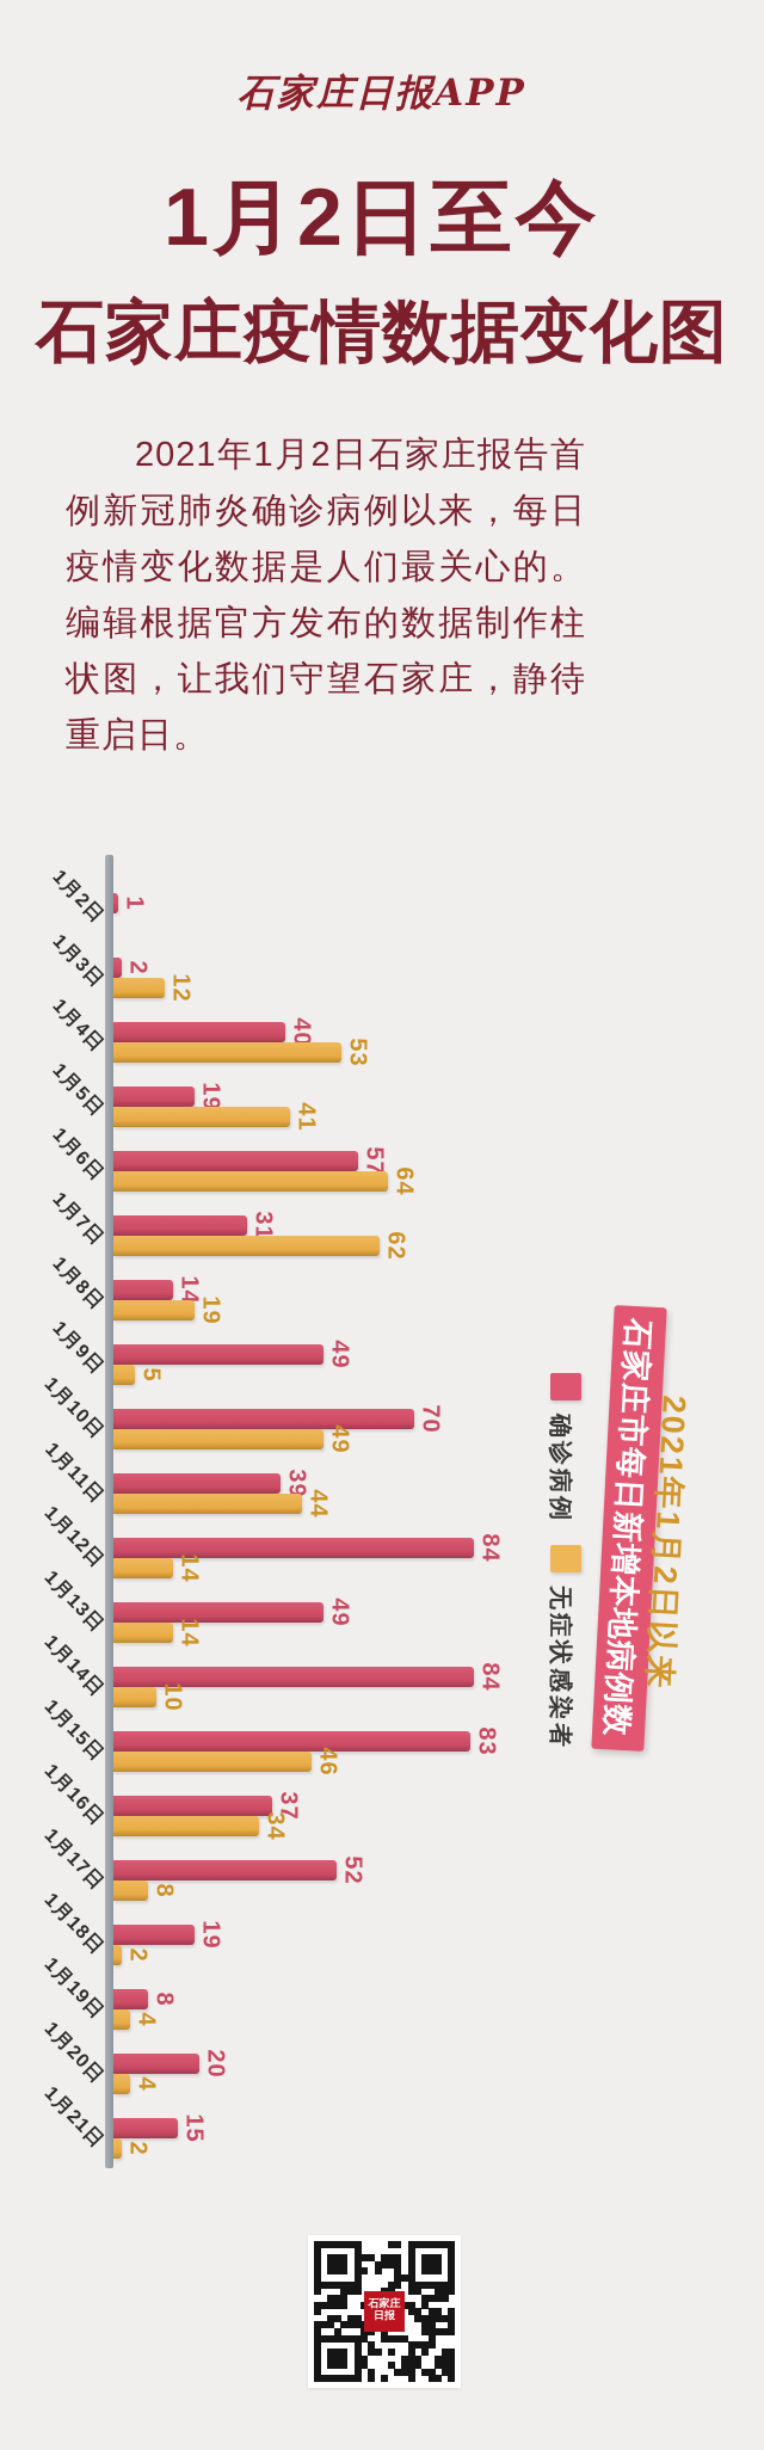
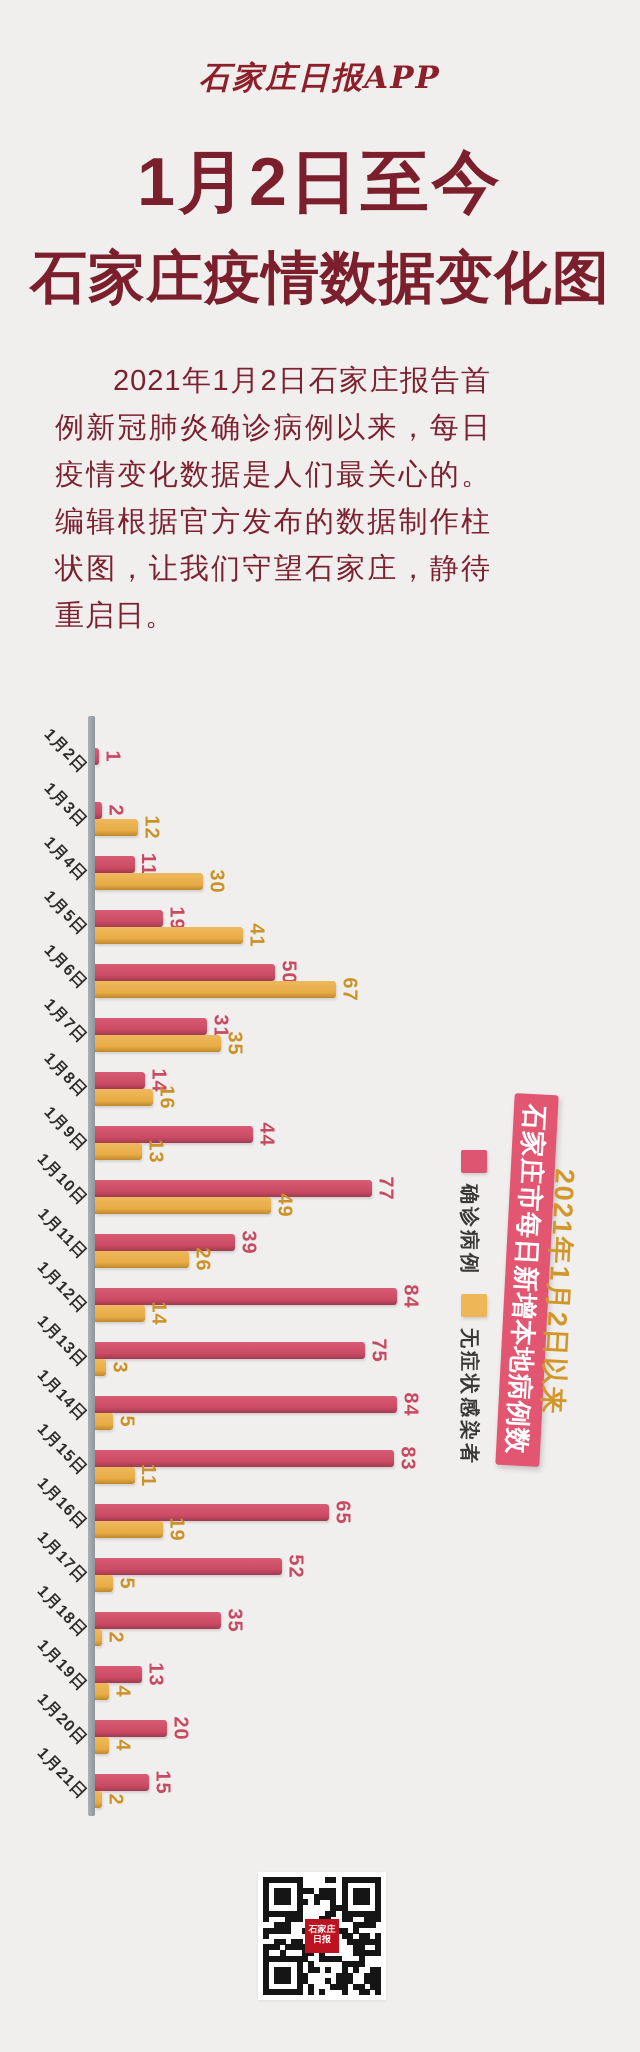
确诊病例/1月4日: 40 -> 11
无症状感染者/1月4日: 53 -> 30
确诊病例/1月6日: 57 -> 50
无症状感染者/1月6日: 64 -> 67
无症状感染者/1月7日: 62 -> 35
无症状感染者/1月8日: 19 -> 16
确诊病例/1月9日: 49 -> 44
无症状感染者/1月9日: 5 -> 13
确诊病例/1月10日: 70 -> 77
无症状感染者/1月11日: 44 -> 26
确诊病例/1月13日: 49 -> 75
无症状感染者/1月13日: 14 -> 3
无症状感染者/1月14日: 10 -> 5
无症状感染者/1月15日: 46 -> 11
确诊病例/1月16日: 37 -> 65
无症状感染者/1月16日: 34 -> 19
无症状感染者/1月17日: 8 -> 5
确诊病例/1月18日: 19 -> 35
确诊病例/1月19日: 8 -> 13
